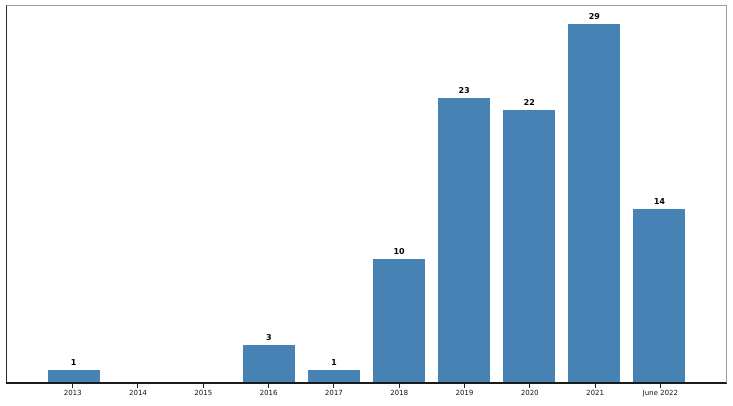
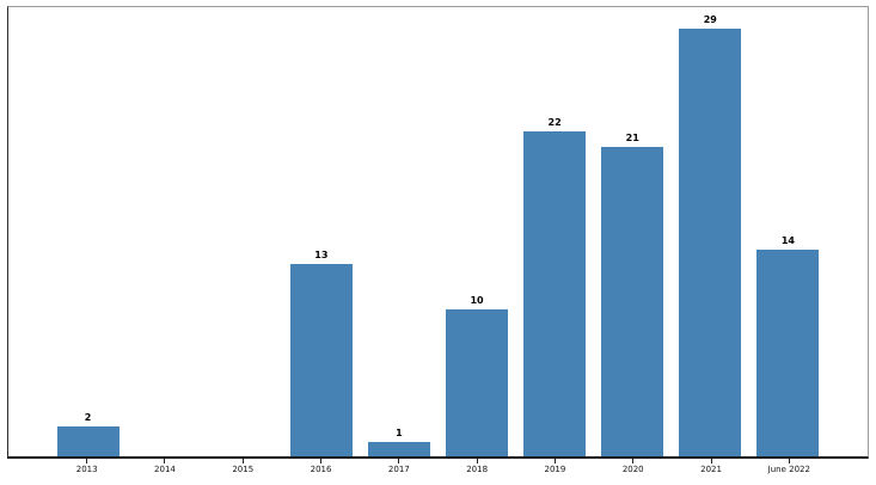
2013: 1 -> 2
2016: 3 -> 13
2019: 23 -> 22
2020: 22 -> 21
